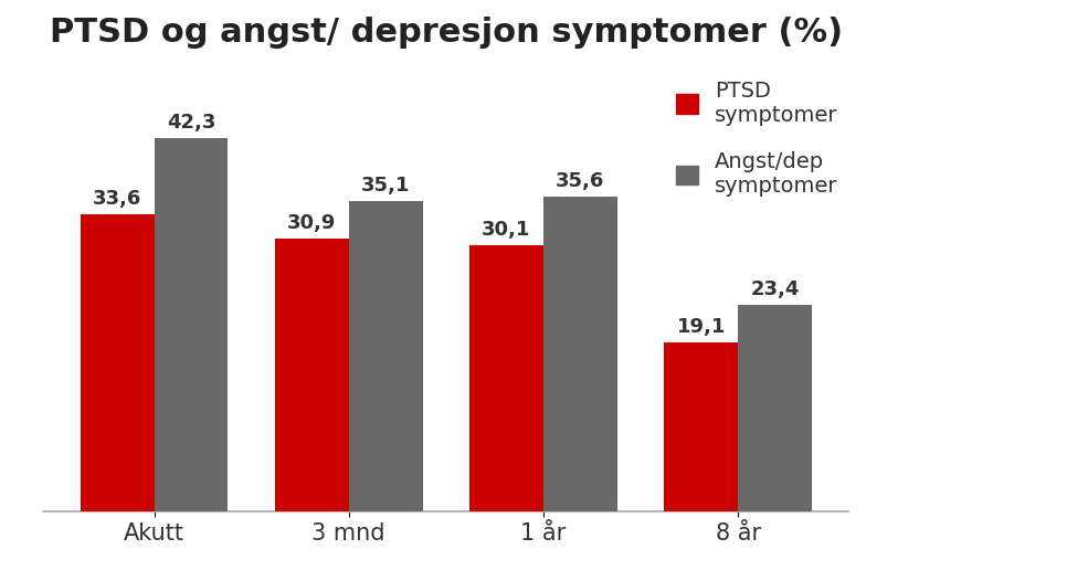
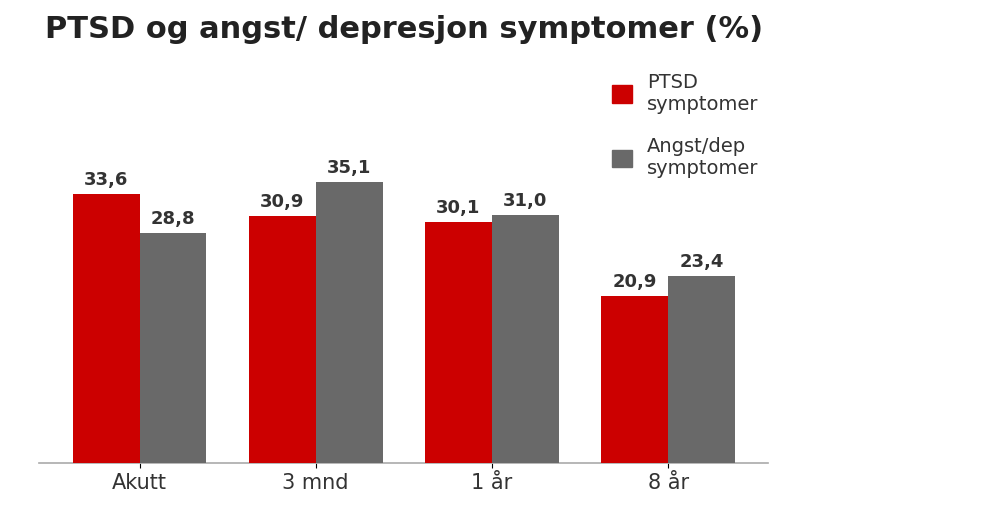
Angst/dep symptomer/Akutt: 42,3 -> 28,8
Angst/dep symptomer/1 år: 35,6 -> 31,0
PTSD symptomer/8 år: 19,1 -> 20,9
